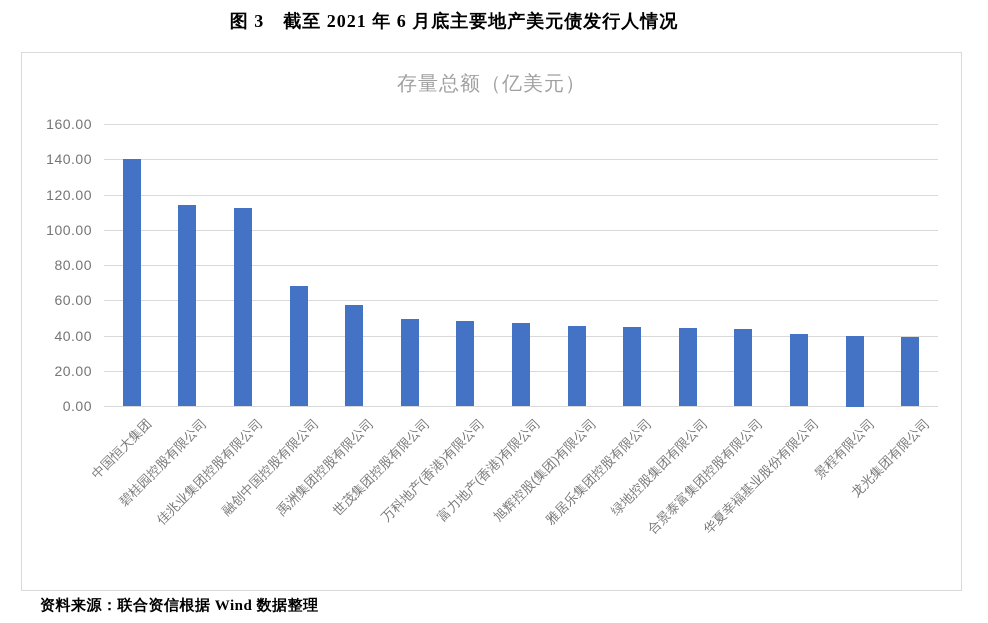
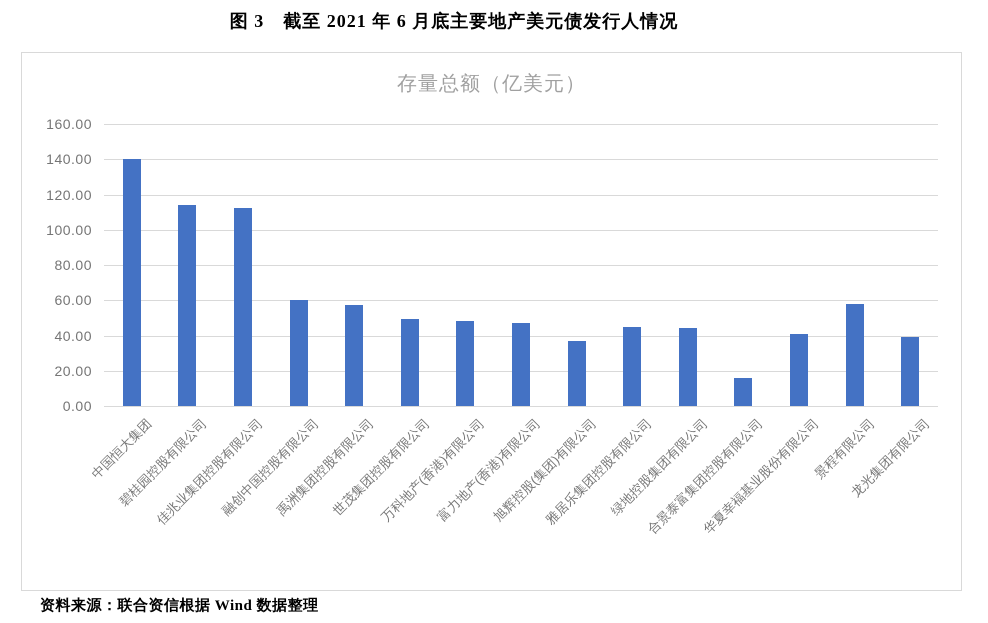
融创中国控股有限公司: 68 -> 60
旭辉控股(集团)有限公司: 46 -> 37
合景泰富集团控股有限公司: 44 -> 16
景程有限公司: 40 -> 58
